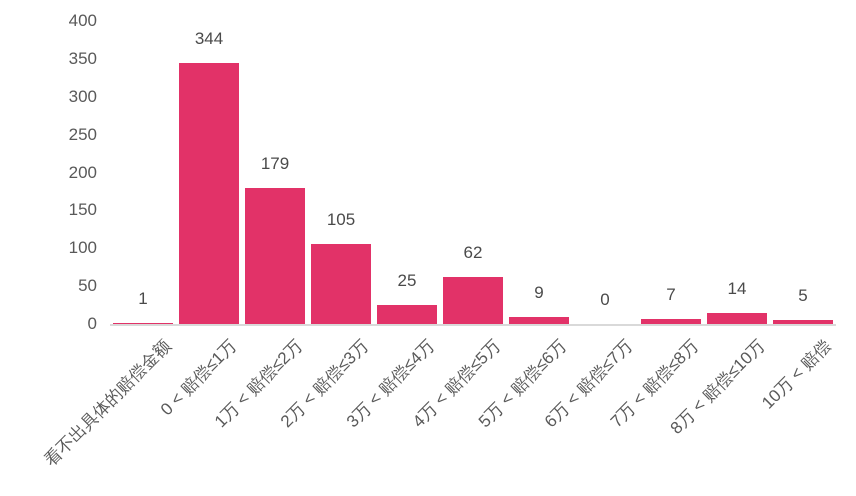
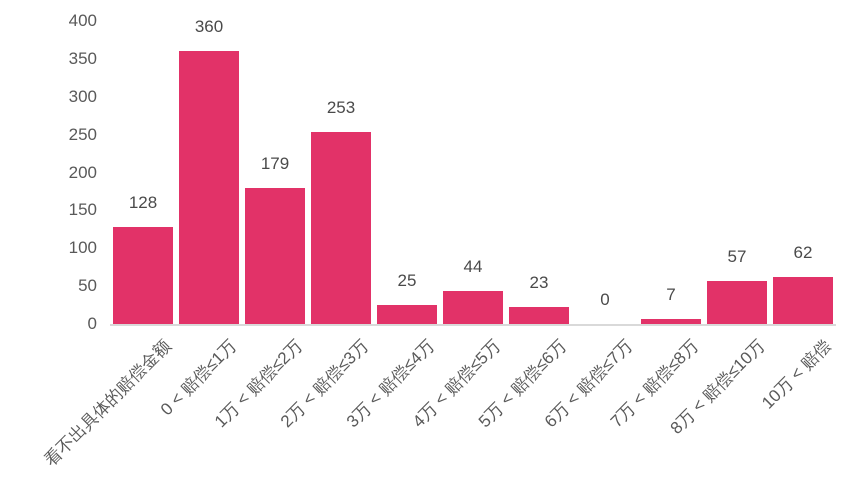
看不出具体的赔偿金额: 1 -> 128
0 < 赔偿≤1万: 344 -> 360
2万 < 赔偿≤3万: 105 -> 253
4万 < 赔偿≤5万: 62 -> 44
5万 < 赔偿≤6万: 9 -> 23
8万 < 赔偿≤10万: 14 -> 57
10万 < 赔偿: 5 -> 62
